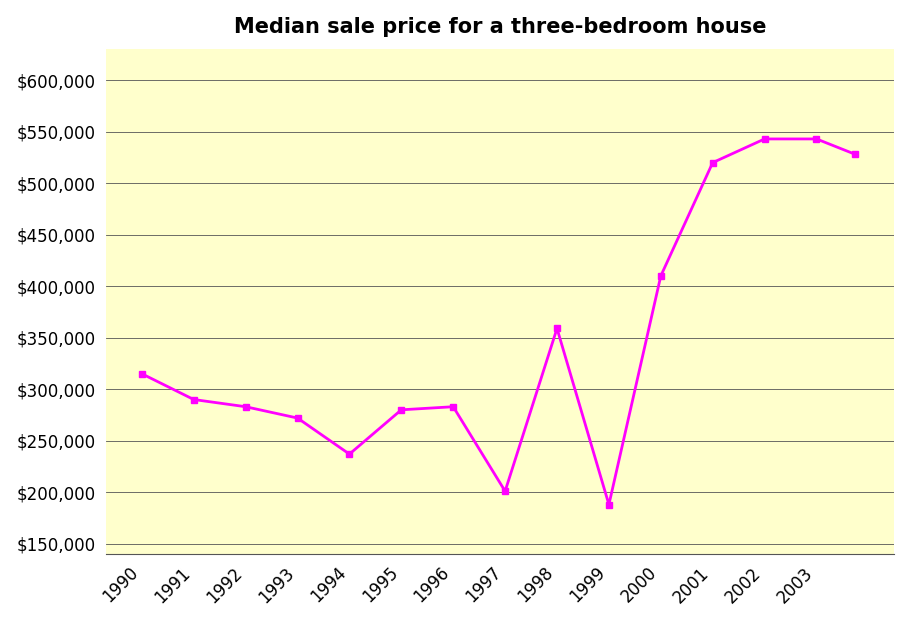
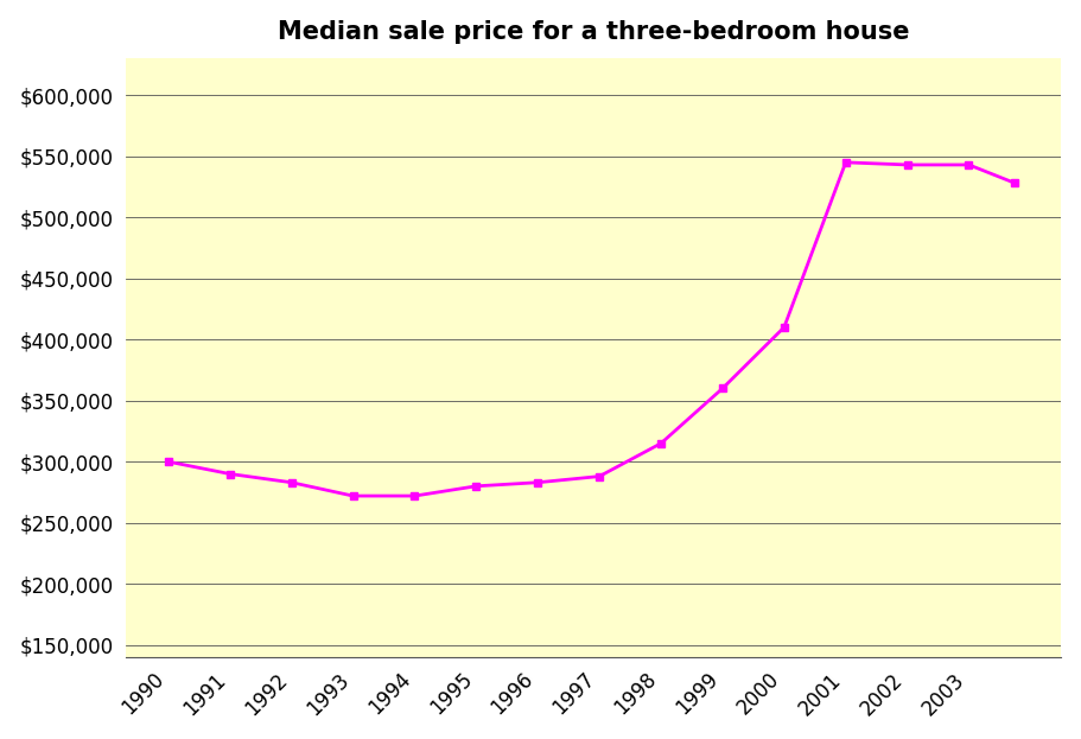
1990: $315,000 -> $300,000
1994: $237,000 -> $272,000
1997: $201,000 -> $288,000
1998: $359,000 -> $315,000
1999: $188,000 -> $360,000
2001: $520,000 -> $545,000
